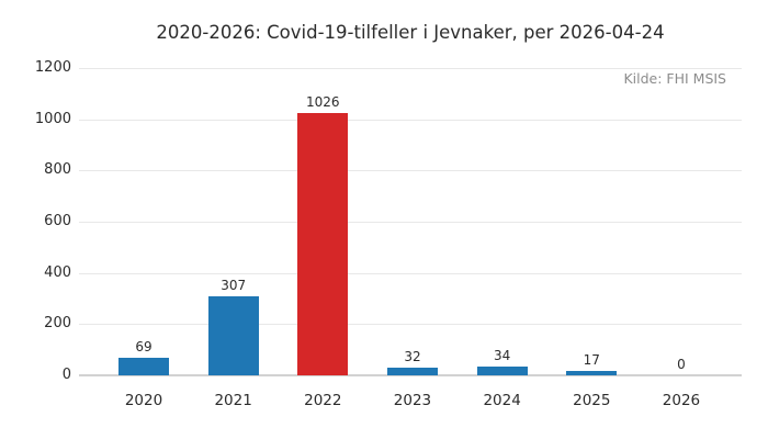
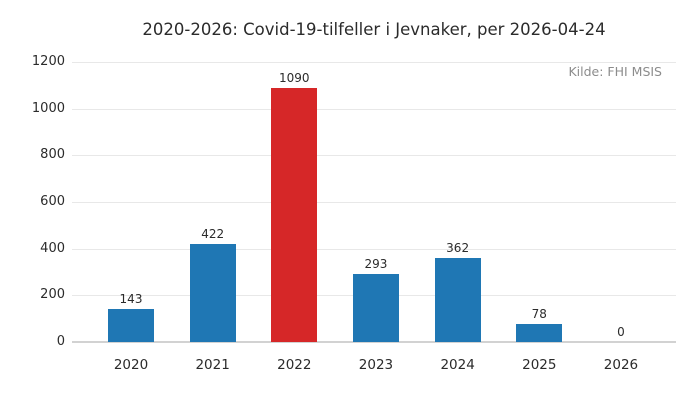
2020: 69 -> 143
2021: 307 -> 422
2022: 1026 -> 1090
2023: 32 -> 293
2024: 34 -> 362
2025: 17 -> 78
